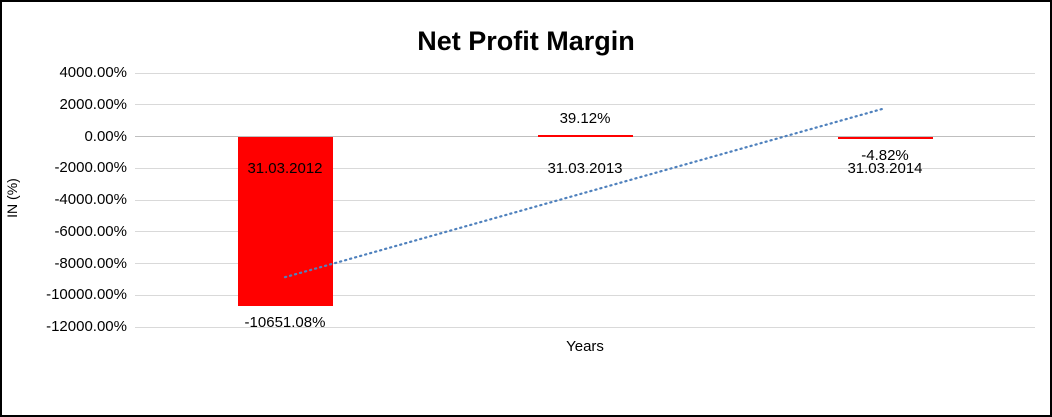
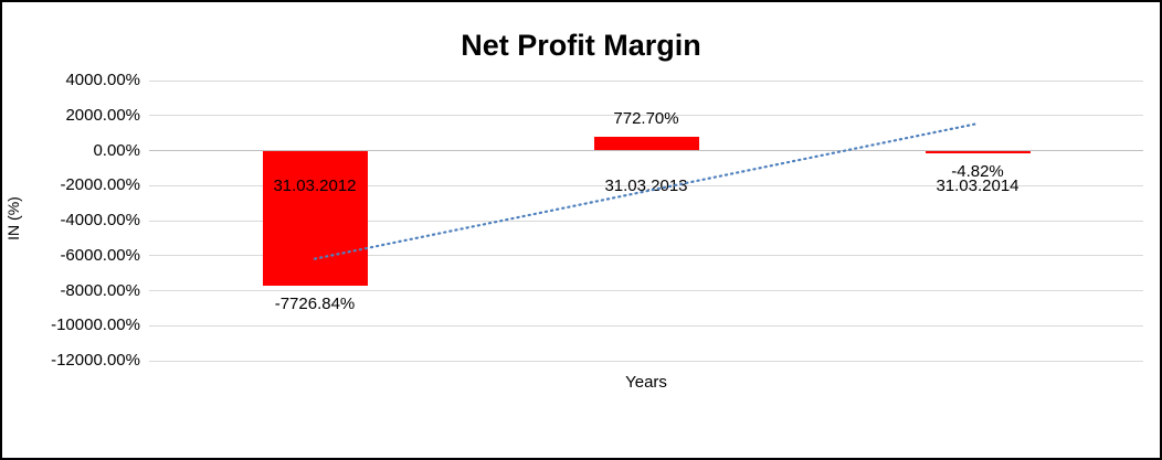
31.03.2012: -10651.08% -> -7726.84%
31.03.2013: 39.12% -> 772.70%
